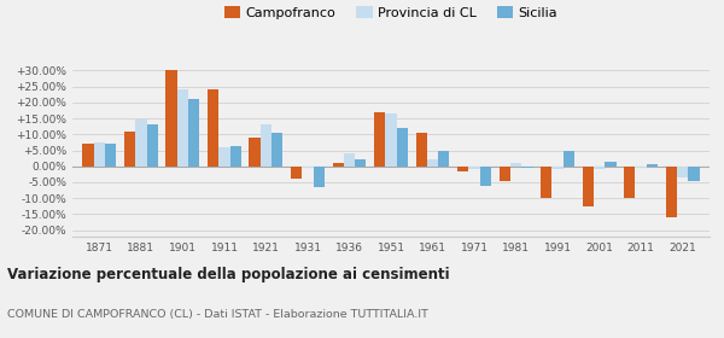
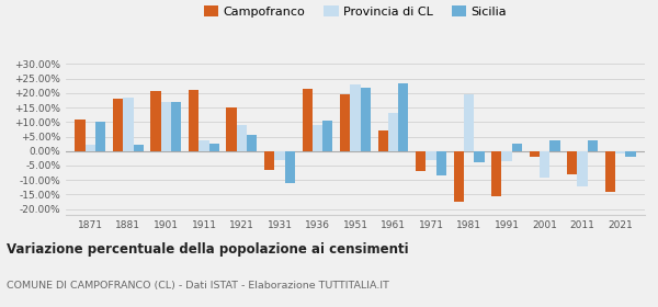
Campofranco/1871: 7.0% -> 11.0%
Provincia di CL/1871: 7.5% -> 2.0%
Sicilia/1871: 7.0% -> 10.0%
Campofranco/1881: 11.0% -> 18.0%
Provincia di CL/1881: 14.5% -> 18.5%
Sicilia/1881: 13.0% -> 2.0%
Campofranco/1901: 30.0% -> 20.5%
Provincia di CL/1901: 24.0% -> 17.0%
Sicilia/1901: 21.0% -> 17.0%
Campofranco/1911: 24.0% -> 21.0%
Provincia di CL/1911: 6.0% -> 3.5%
Sicilia/1911: 6.5% -> 2.5%
Campofranco/1921: 9.0% -> 15.0%
Provincia di CL/1921: 13.0% -> 9.0%
Sicilia/1921: 10.5% -> 5.5%
Campofranco/1931: -4.0% -> -6.5%
Provincia di CL/1931: -0.5% -> -3.0%
Sicilia/1931: -6.5% -> -11.0%
Campofranco/1936: 1.0% -> 21.5%
Provincia di CL/1936: 4.0% -> 9.0%
Sicilia/1936: 2.0% -> 10.5%
Campofranco/1951: 17.0% -> 19.5%
Provincia di CL/1951: 16.5% -> 23.0%
Sicilia/1951: 12.0% -> 22.0%
Campofranco/1961: 10.5% -> 7.0%
Provincia di CL/1961: 2.0% -> 13.0%
Sicilia/1961: 5.0% -> 23.5%
Campofranco/1971: -1.5% -> -7.0%
Provincia di CL/1971: -1.0% -> -3.0%
Sicilia/1971: -6.0% -> -8.5%
Campofranco/1981: -4.5% -> -17.5%
Provincia di CL/1981: 1.0% -> 19.5%
Sicilia/1981: -0.5% -> -4.0%
Campofranco/1991: -10.0% -> -15.5%
Provincia di CL/1991: -1.0% -> -3.5%
Sicilia/1991: 5.0% -> 2.5%
Campofranco/2001: -12.5% -> -2.0%
Provincia di CL/2001: -1.0% -> -9.0%
Sicilia/2001: 1.5% -> 3.5%
Campofranco/2011: -10.0% -> -8.0%
Provincia di CL/2011: -0.5% -> -12.0%
Sicilia/2011: 0.5% -> 3.5%
Campofranco/2021: -16.0% -> -14.0%
Provincia di CL/2021: -3.5% -> -1.0%
Sicilia/2021: -4.5% -> -2.0%
